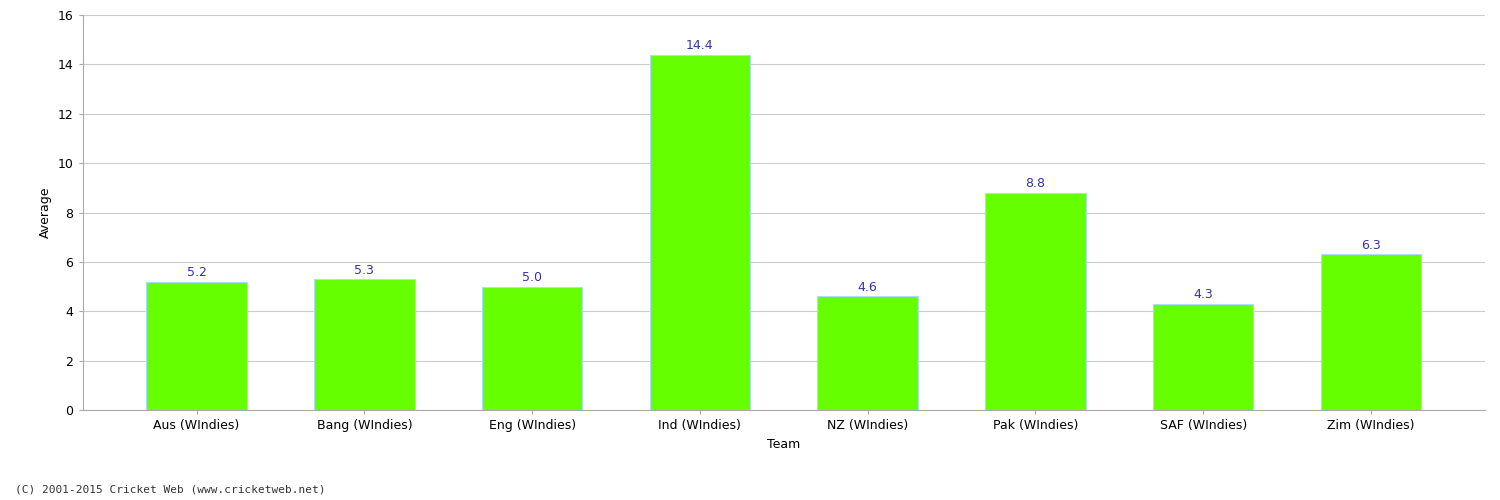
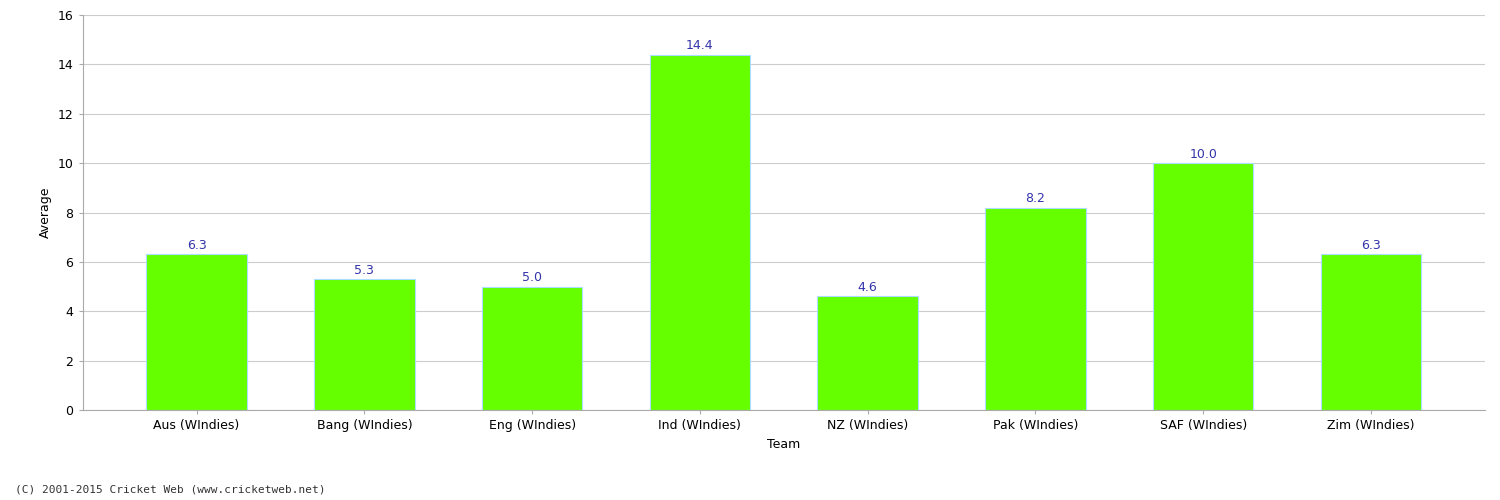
Aus (WIndies): 5.2 -> 6.3
Pak (WIndies): 8.8 -> 8.2
SAF (WIndies): 4.3 -> 10.0
